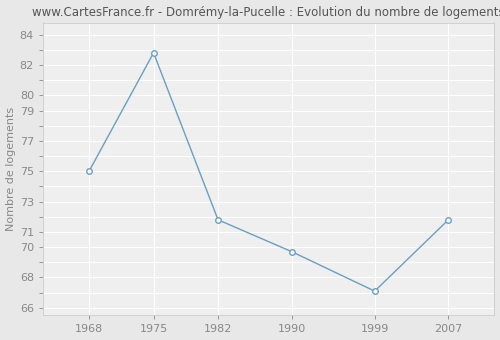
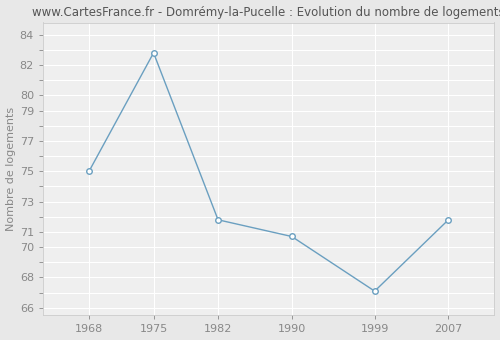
1990: 69.7 -> 70.7
